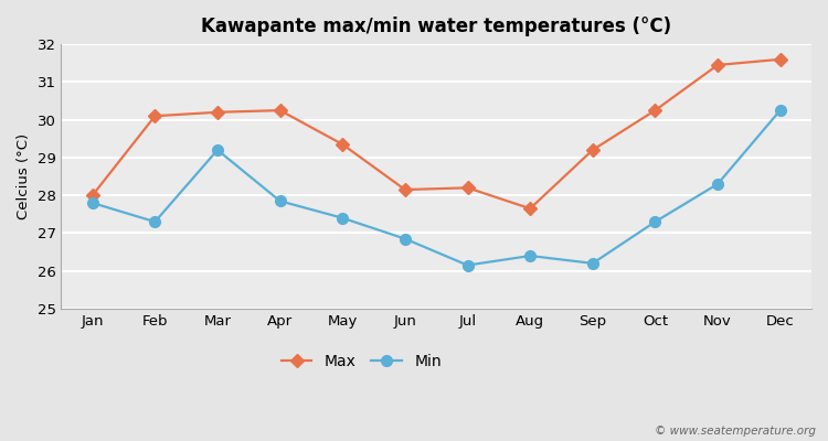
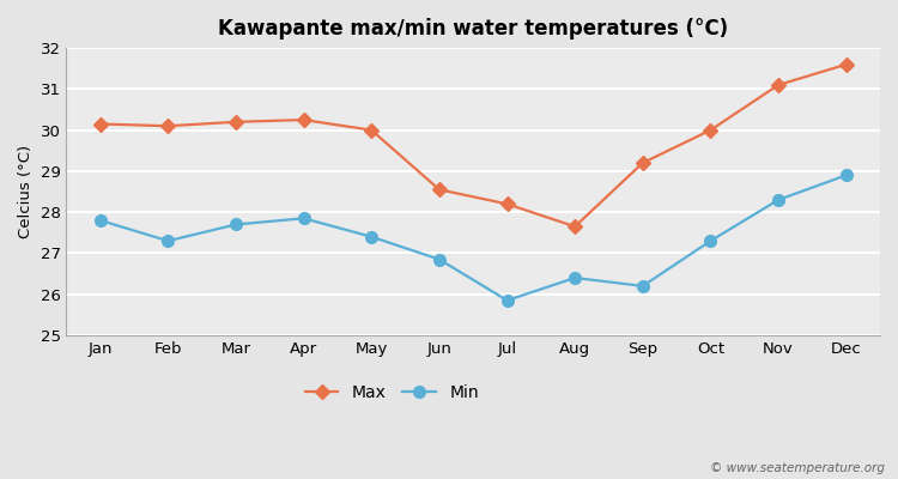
Max/Jan: 28.00 -> 30.15
Min/Mar: 29.20 -> 27.70
Max/May: 29.35 -> 30.00
Max/Jun: 28.15 -> 28.55
Min/Jul: 26.15 -> 25.85
Max/Oct: 30.25 -> 30.00
Max/Nov: 31.45 -> 31.10
Min/Dec: 30.25 -> 28.90
